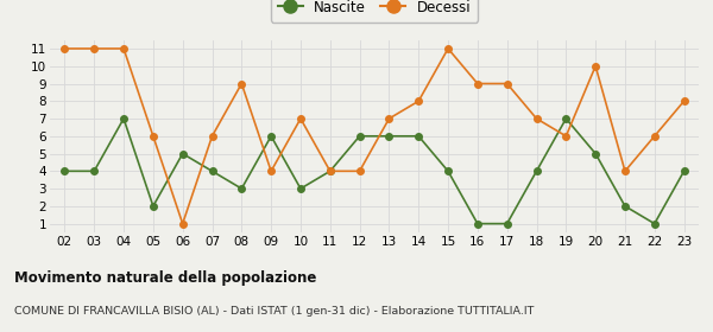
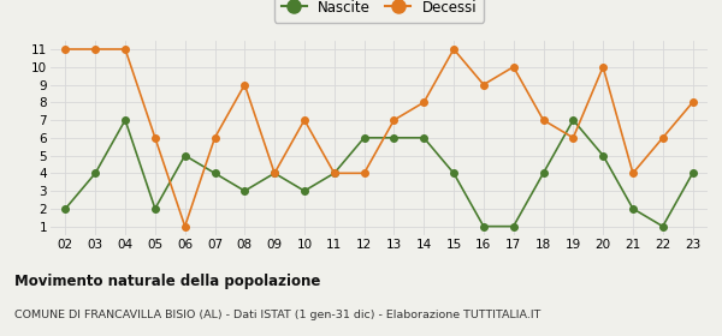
Nascite/02: 4 -> 2
Nascite/09: 6 -> 4
Decessi/17: 9 -> 10
